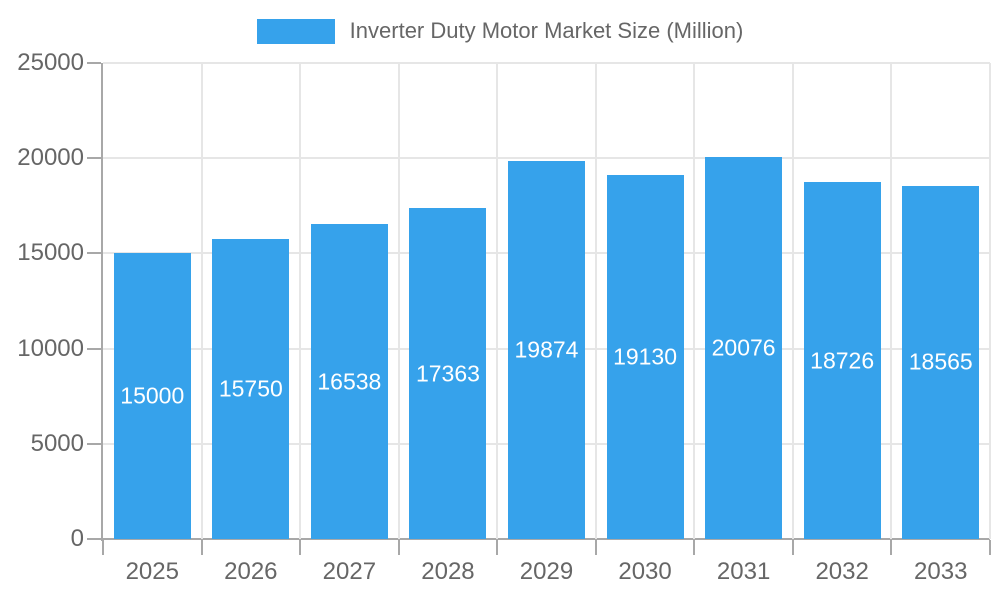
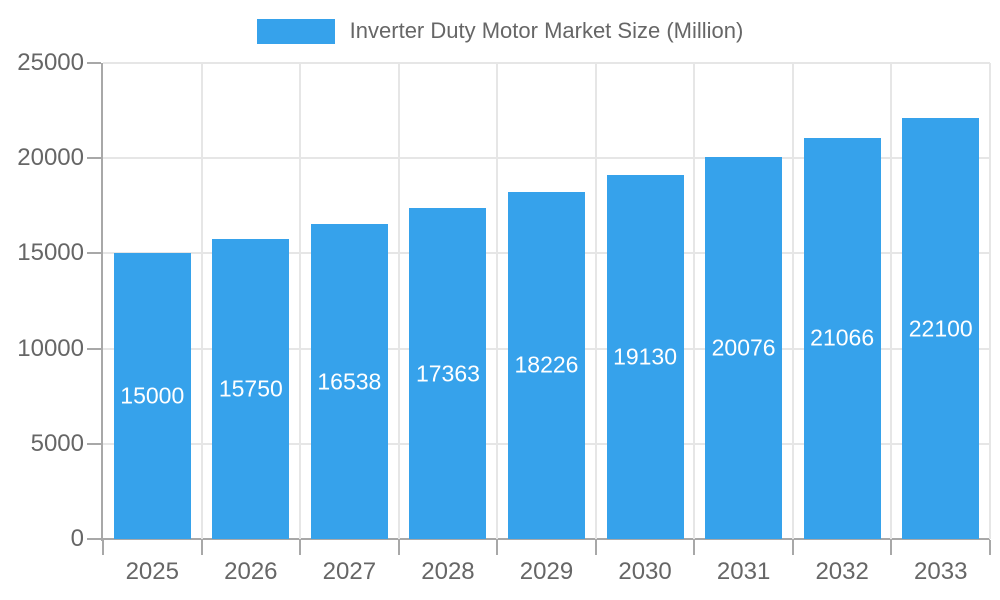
2029: 19874 -> 18226
2032: 18726 -> 21066
2033: 18565 -> 22100
